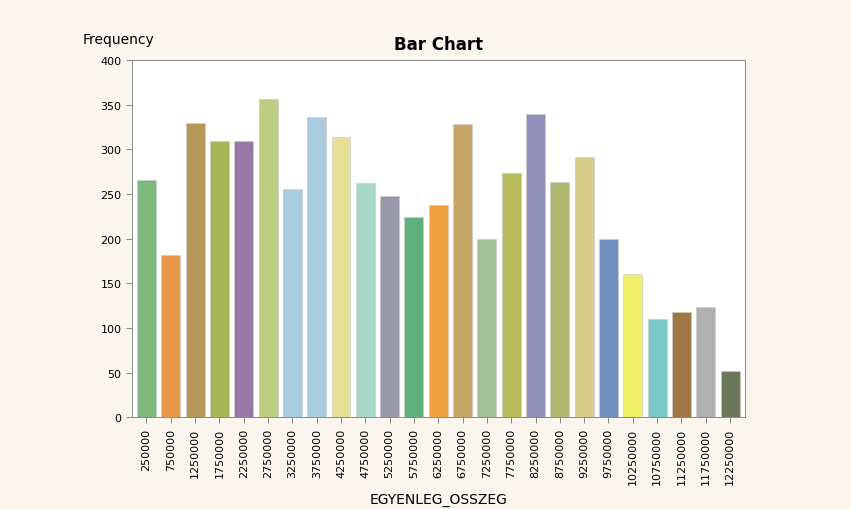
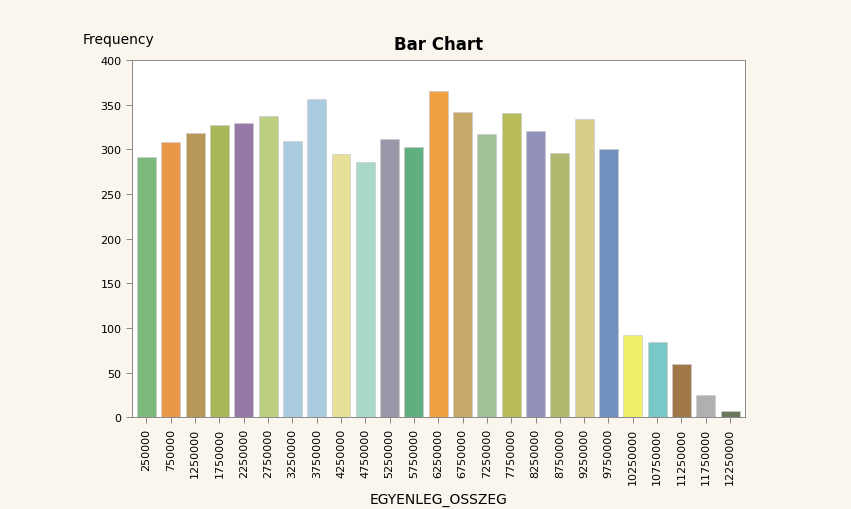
250000: 266 -> 291
750000: 182 -> 308
1250000: 330 -> 318
1750000: 310 -> 327
2250000: 310 -> 330
2750000: 356 -> 338
3250000: 256 -> 309
3750000: 336 -> 357
4250000: 314 -> 295
4750000: 262 -> 286
5250000: 248 -> 312
5750000: 224 -> 303
6250000: 238 -> 365
6750000: 328 -> 342
7250000: 200 -> 317
7750000: 274 -> 341
8250000: 340 -> 321
8750000: 264 -> 296
9250000: 292 -> 334
9750000: 200 -> 301
10250000: 160 -> 92
10750000: 110 -> 84
11250000: 118 -> 60
11750000: 124 -> 25
12250000: 52 -> 7
